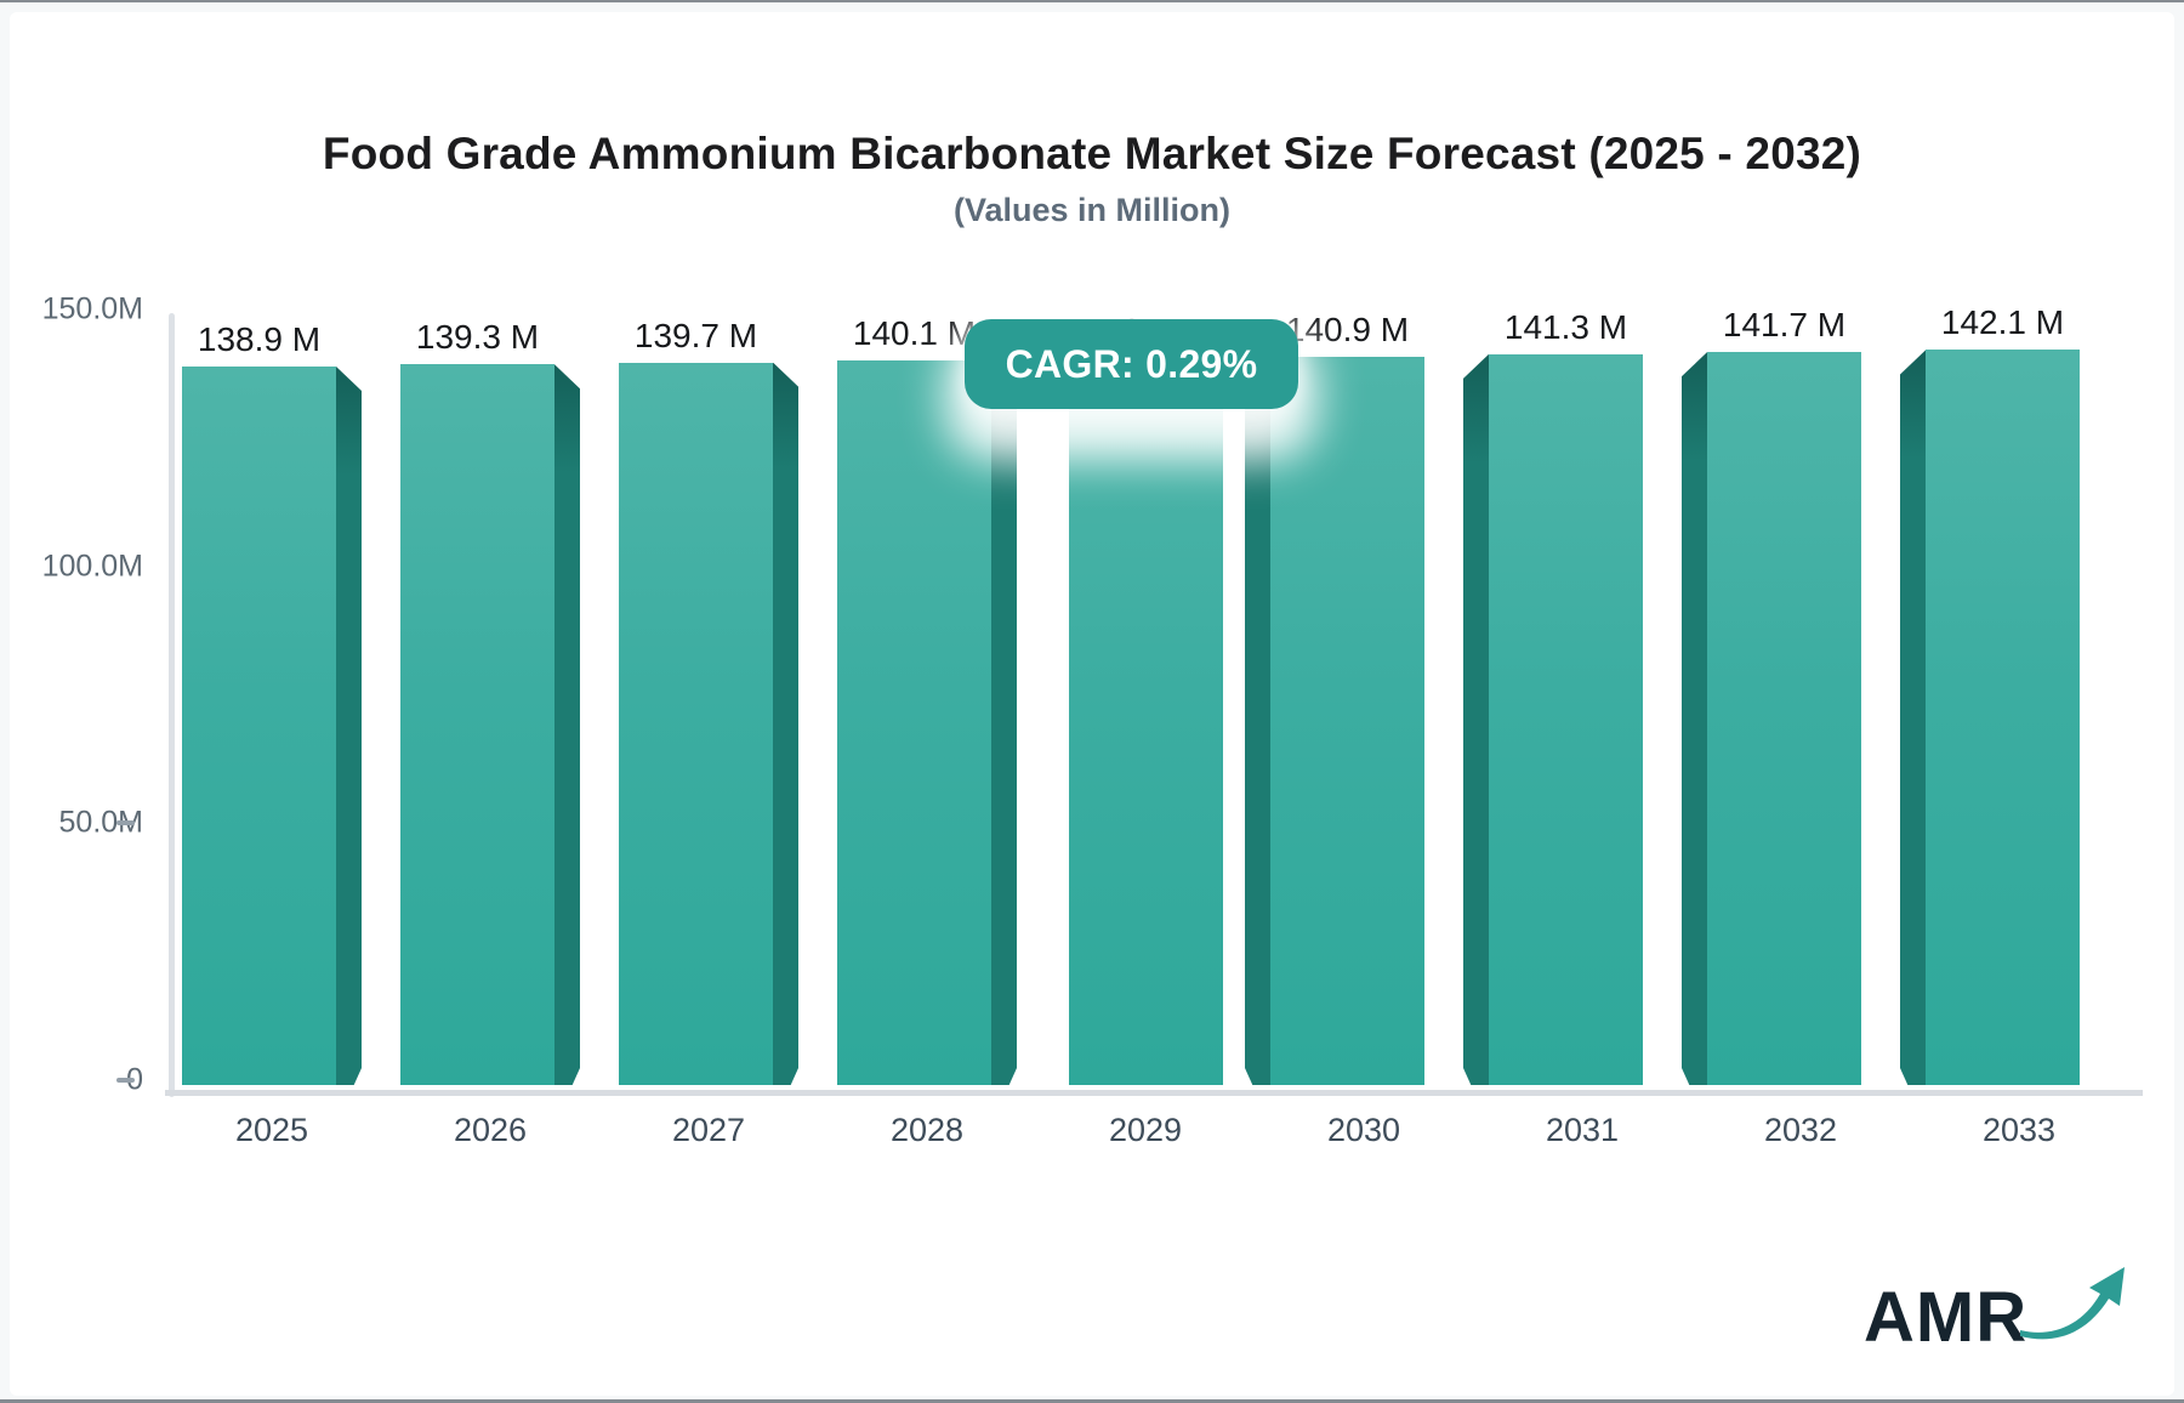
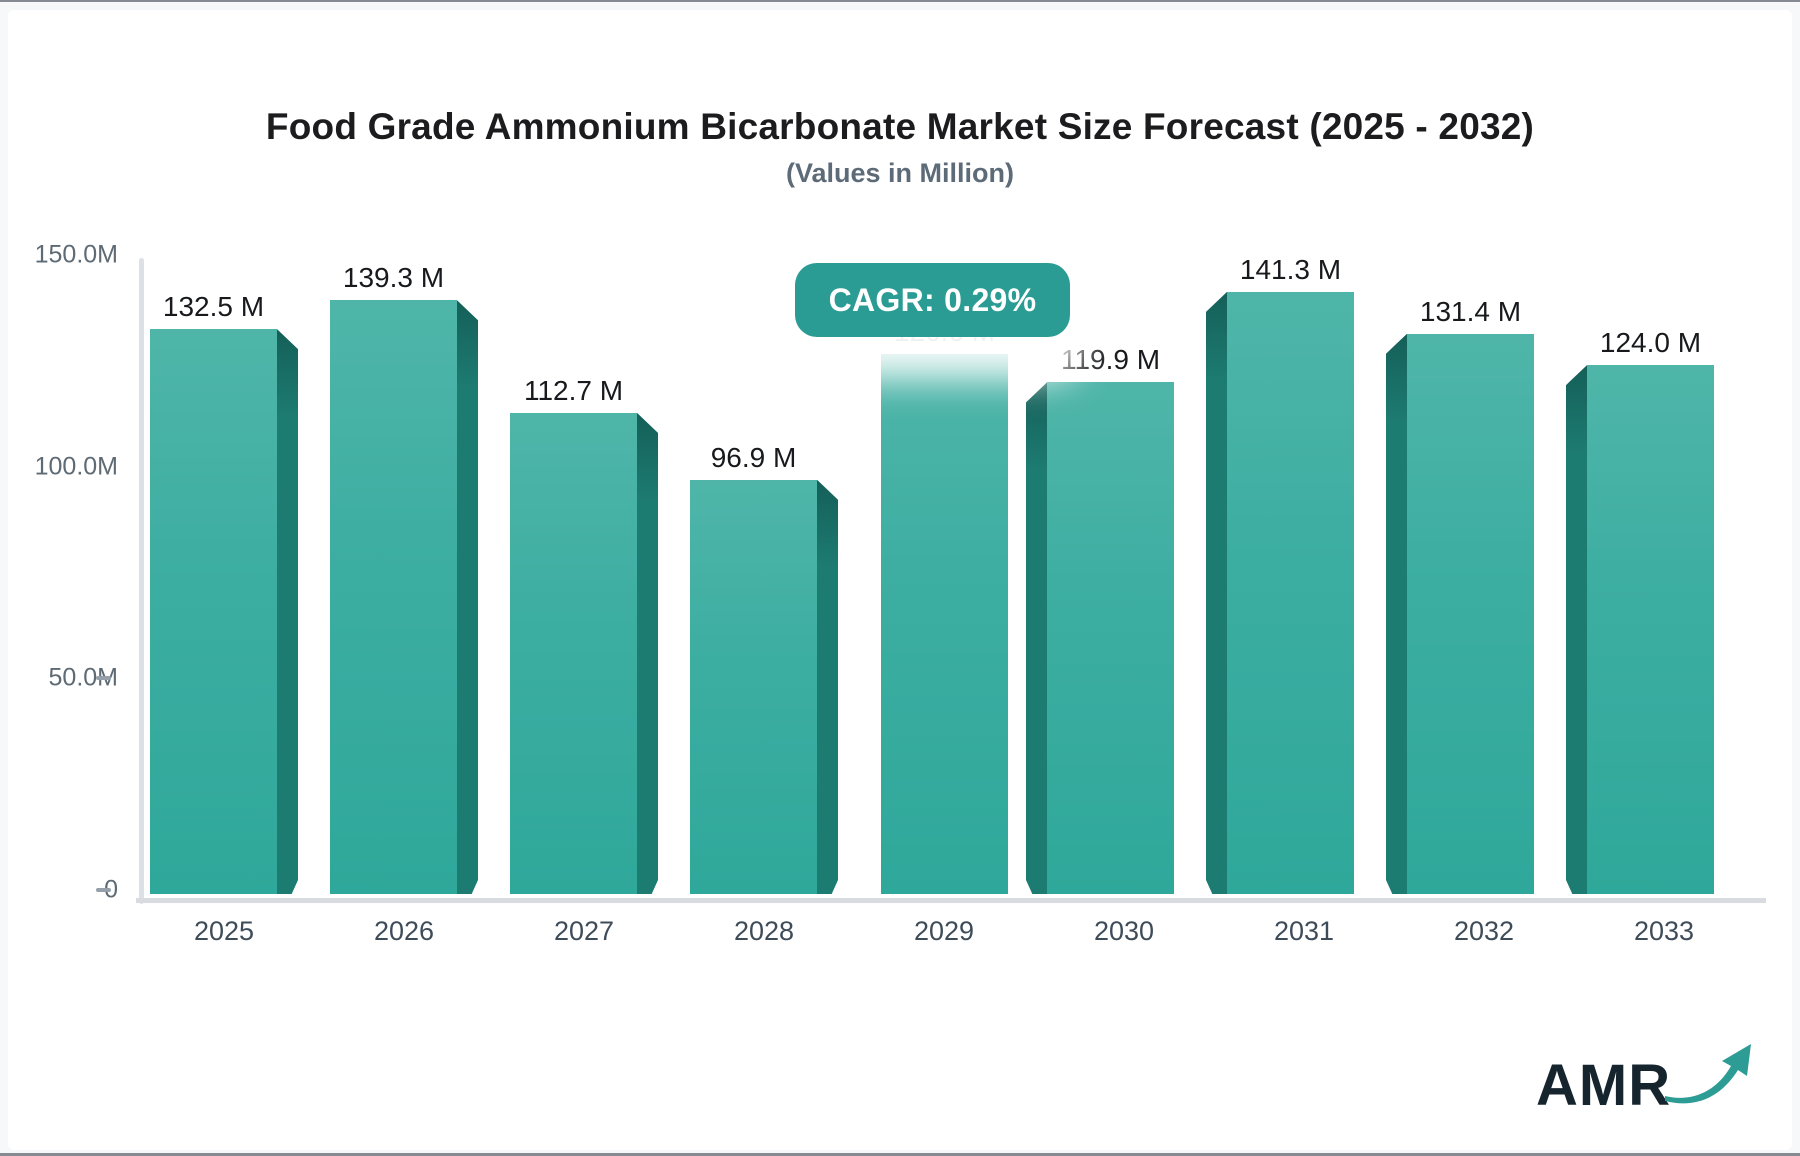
2025: 138.9 -> 132.5
2027: 139.7 -> 112.7
2028: 140.1 -> 96.9
2029: 140.5 -> 126.6
2030: 140.9 -> 119.9
2032: 141.7 -> 131.4
2033: 142.1 -> 124.0
